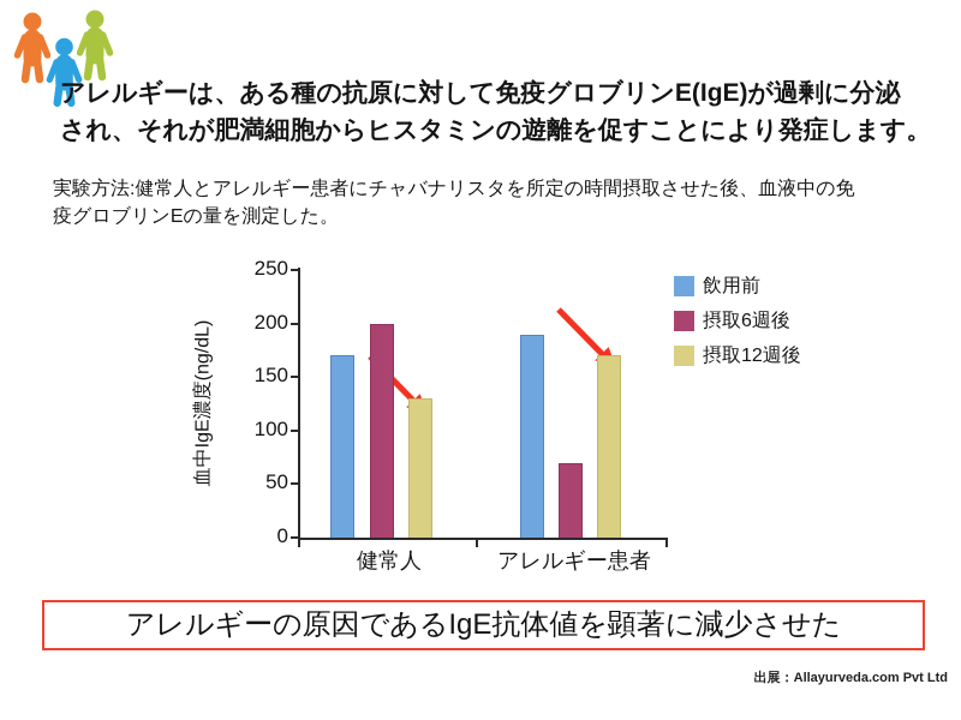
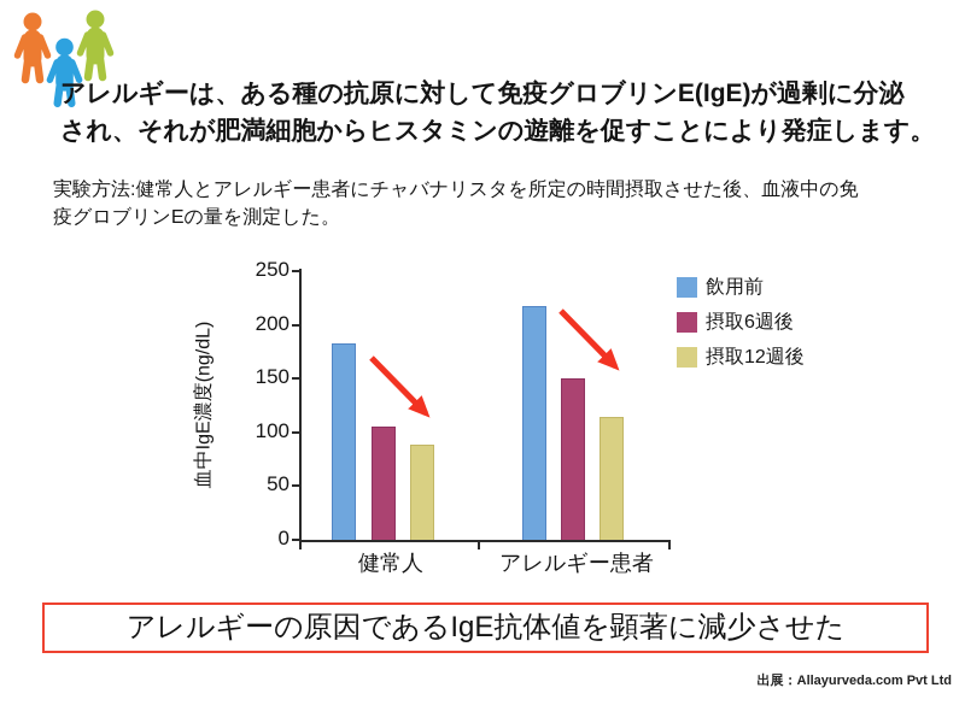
飲用前/健常人: 170 -> 180
摂取6週後/健常人: 200 -> 100
摂取12週後/健常人: 130 -> 90
飲用前/アレルギー患者: 190 -> 220
摂取6週後/アレルギー患者: 70 -> 150
摂取12週後/アレルギー患者: 170 -> 110
